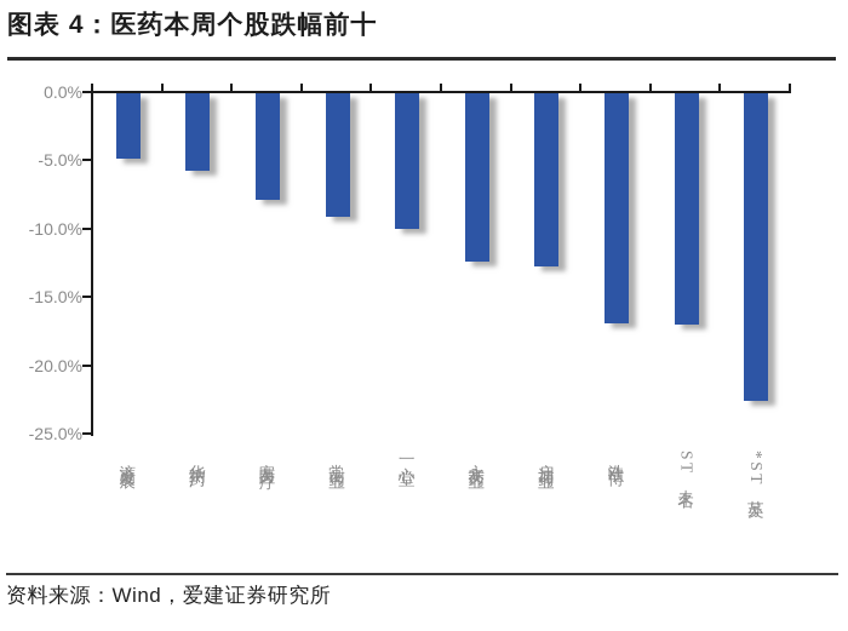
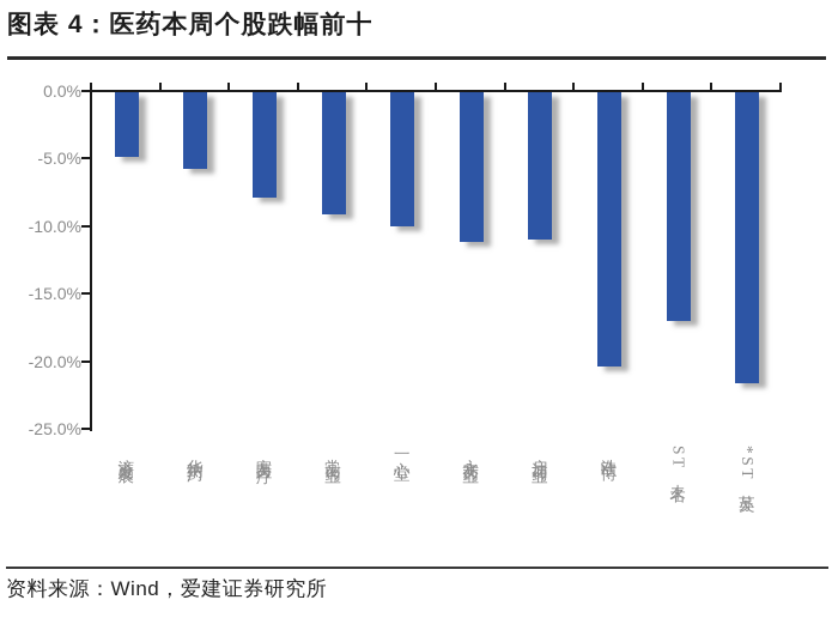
永安药业: -12.3% -> -11.1%
启迪药业: -12.7% -> -10.9%
浩欧博: -16.8% -> -20.3%
*ST苏吴: -22.5% -> -21.5%
